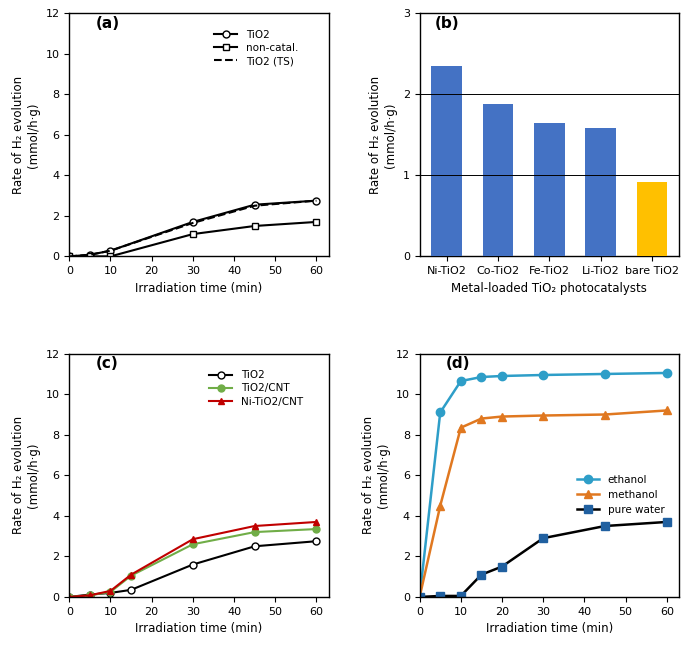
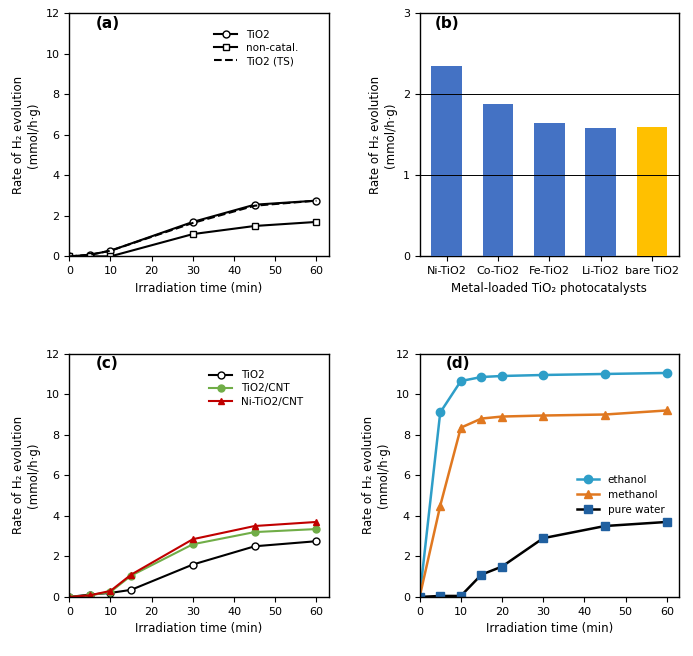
bare TiO2: 0.92 -> 1.60
